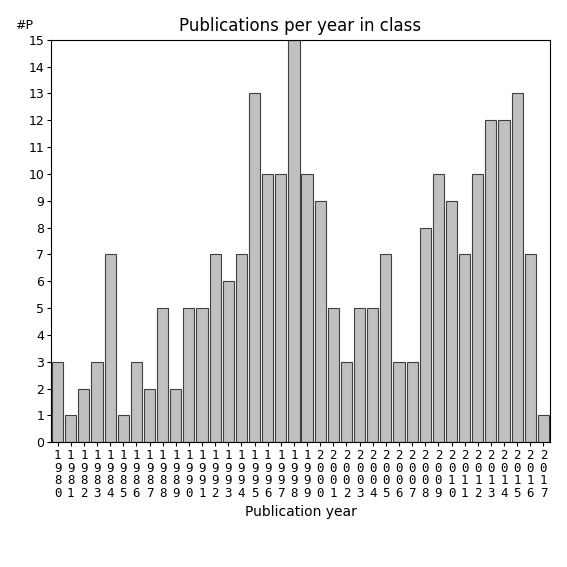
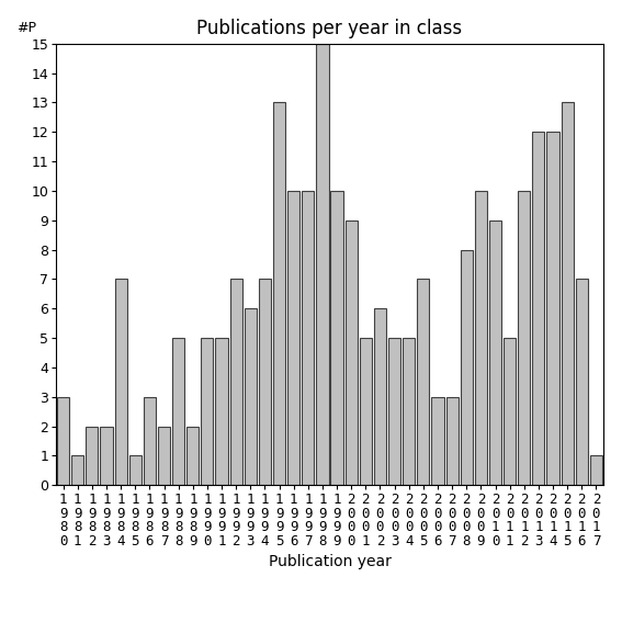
1 9 8 3: 3 -> 2
2 0 0 2: 3 -> 6
2 0 1 1: 7 -> 5
